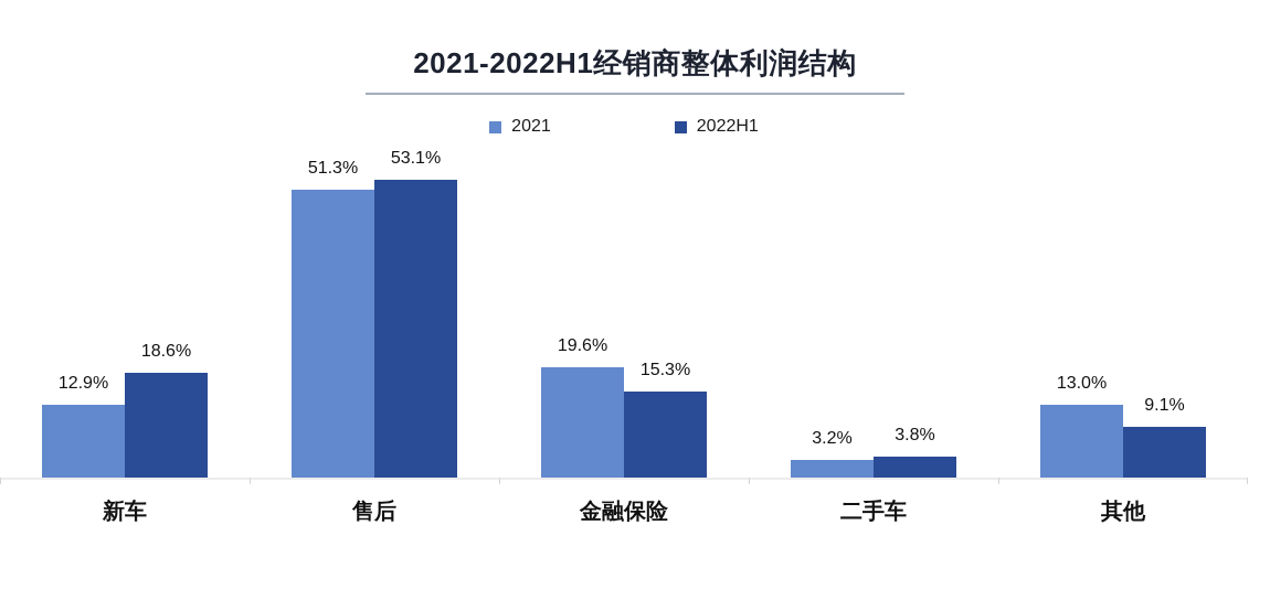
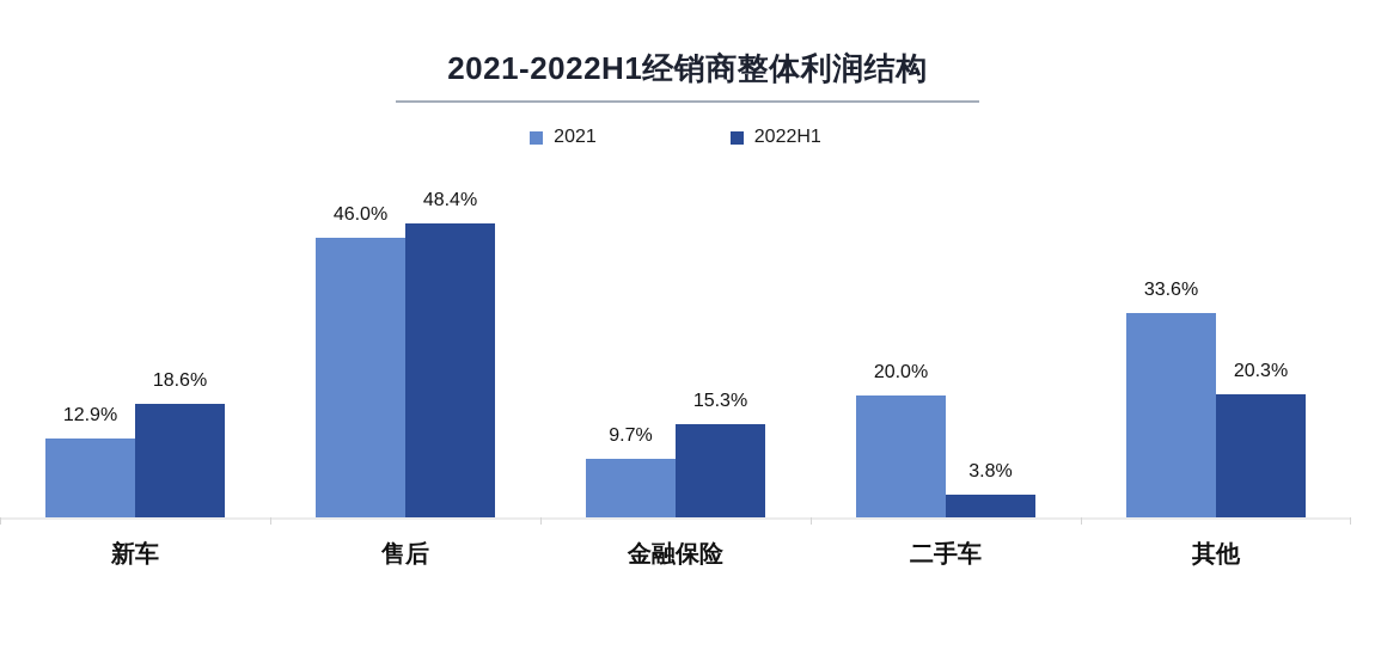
2021/售后: 51.3% -> 46.0%
2022H1/售后: 53.1% -> 48.4%
2021/金融保险: 19.6% -> 9.7%
2021/二手车: 3.2% -> 20.0%
2021/其他: 13.0% -> 33.6%
2022H1/其他: 9.1% -> 20.3%
